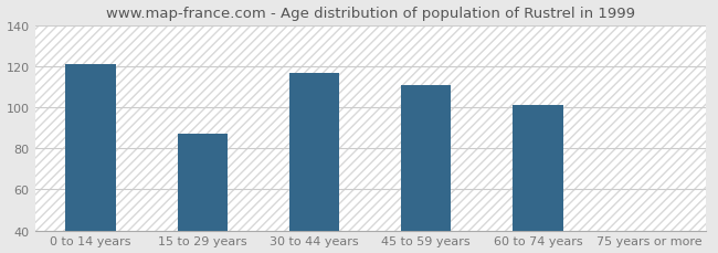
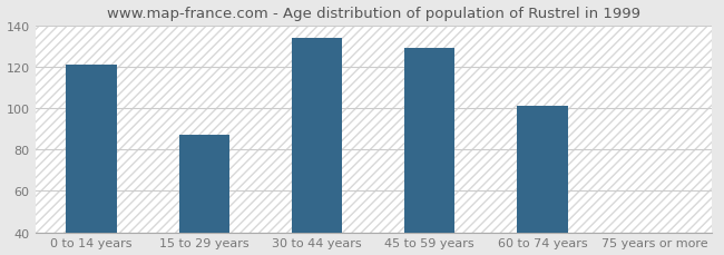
30 to 44 years: 117 -> 134
45 to 59 years: 111 -> 129
